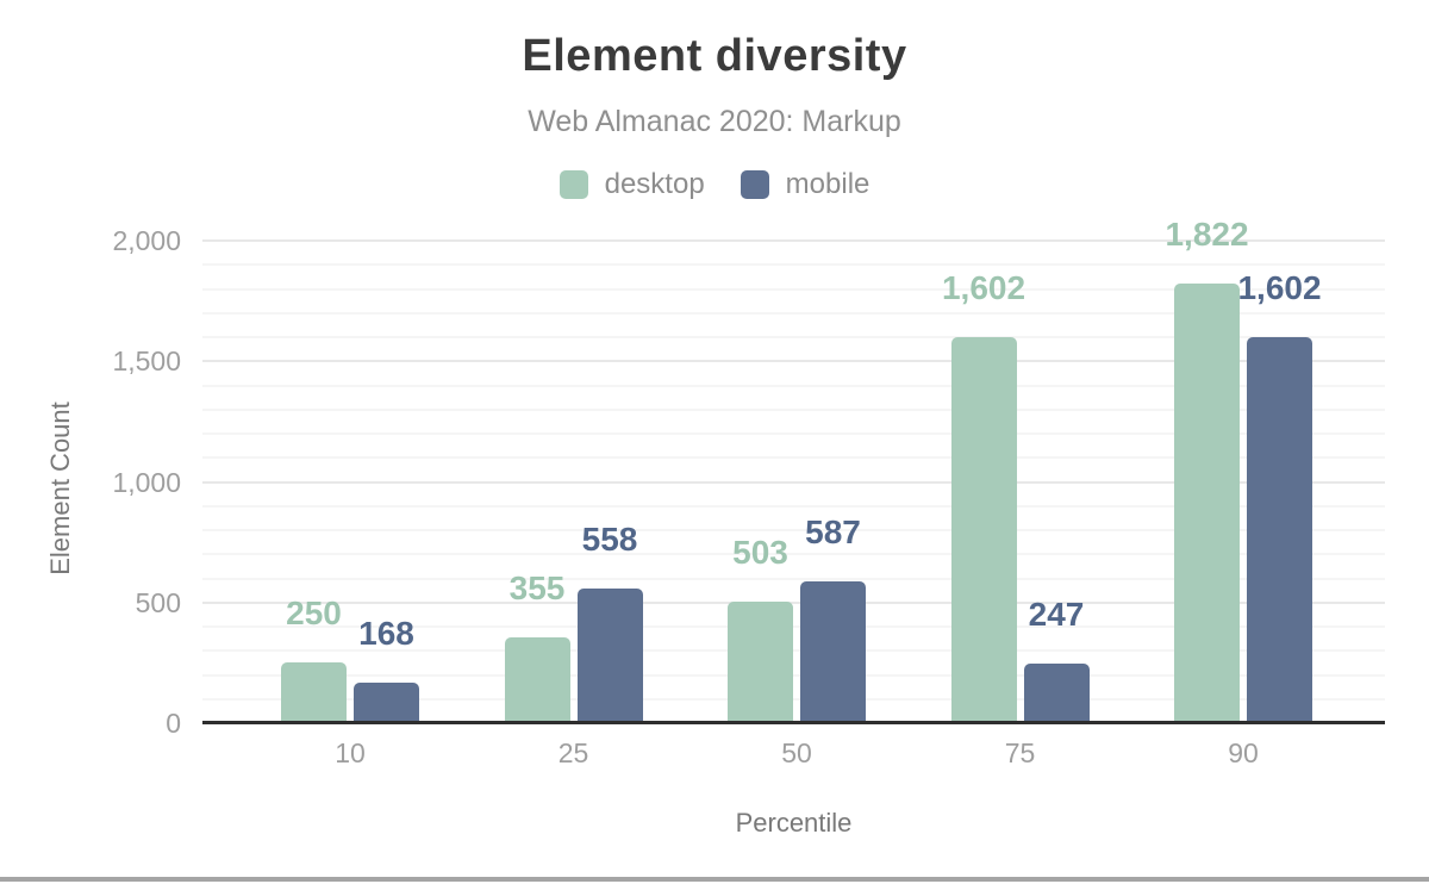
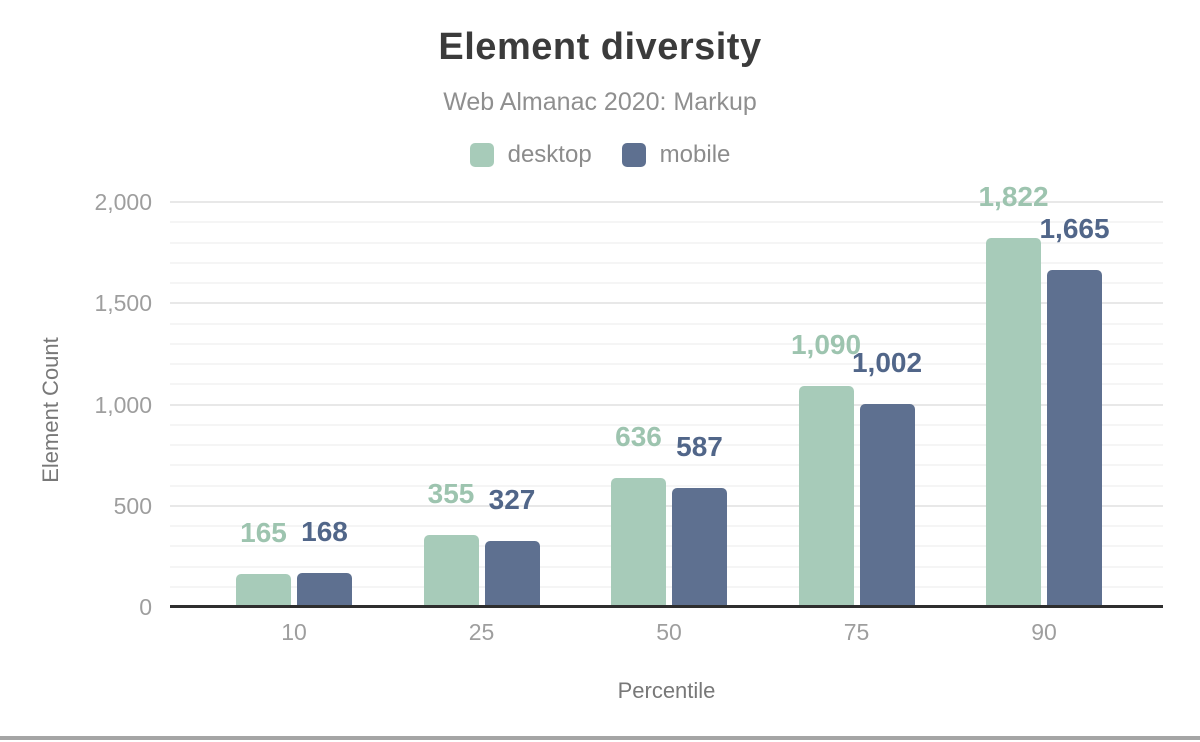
desktop/10: 250 -> 165
mobile/25: 558 -> 327
desktop/50: 503 -> 636
desktop/75: 1,602 -> 1,090
mobile/75: 247 -> 1,002
mobile/90: 1,602 -> 1,665
